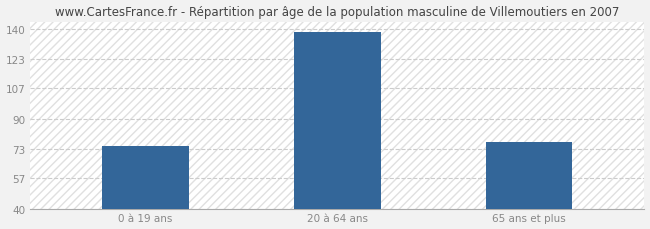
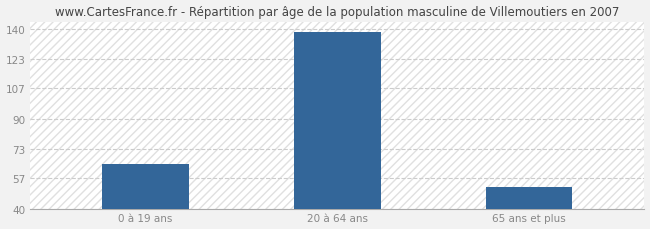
0 à 19 ans: 75 -> 65
65 ans et plus: 77 -> 52
